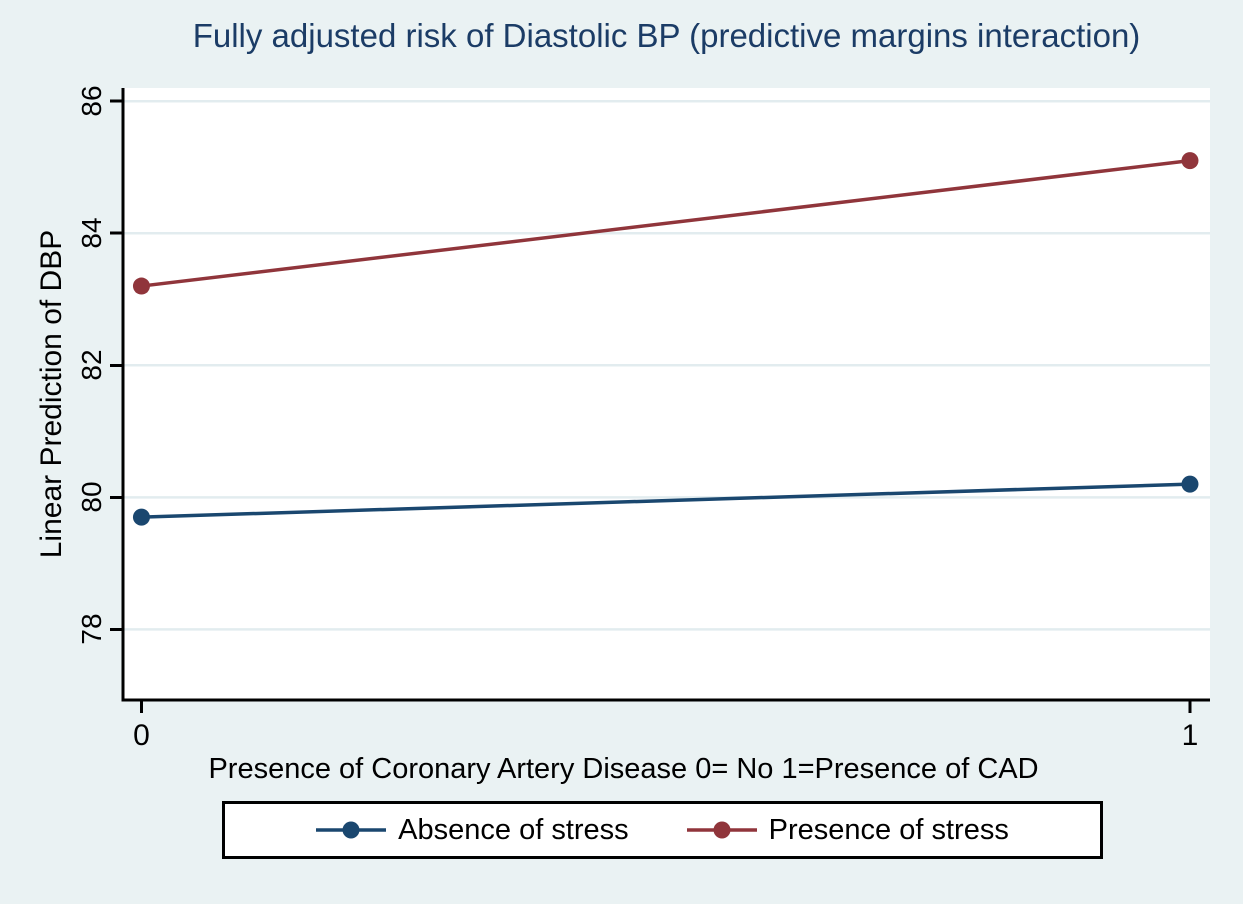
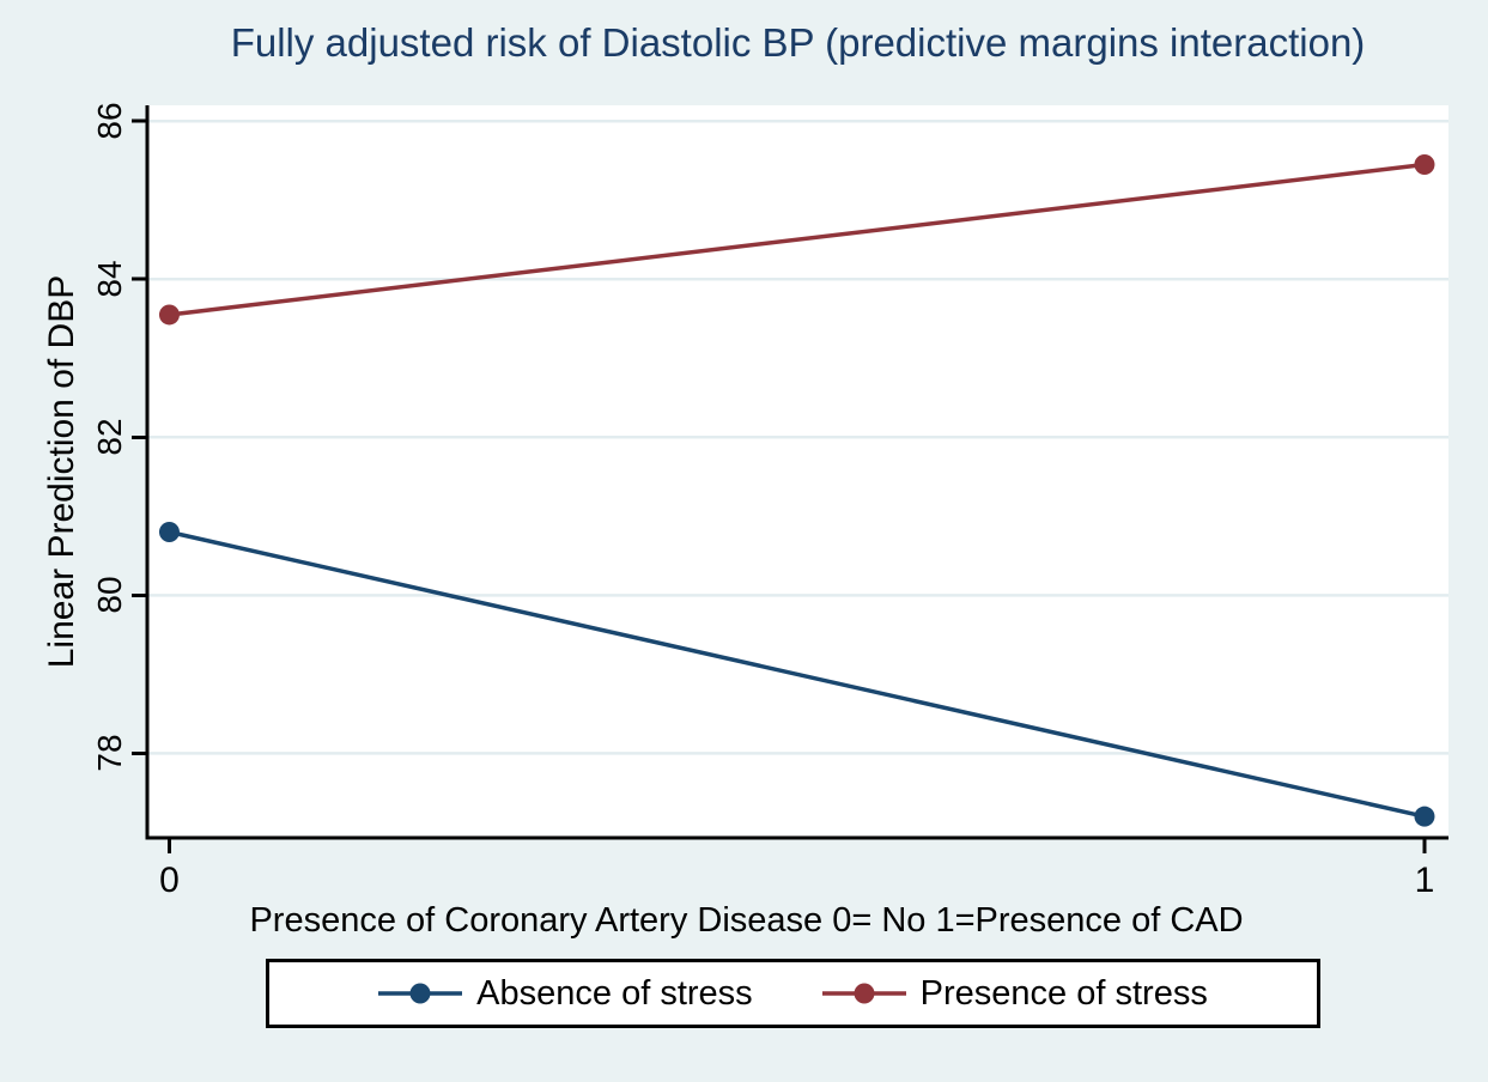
Absence of stress/0: 79.7 -> 80.8
Presence of stress/0: 83.2 -> 83.5
Absence of stress/1: 80.2 -> 77.2
Presence of stress/1: 85.1 -> 85.5
